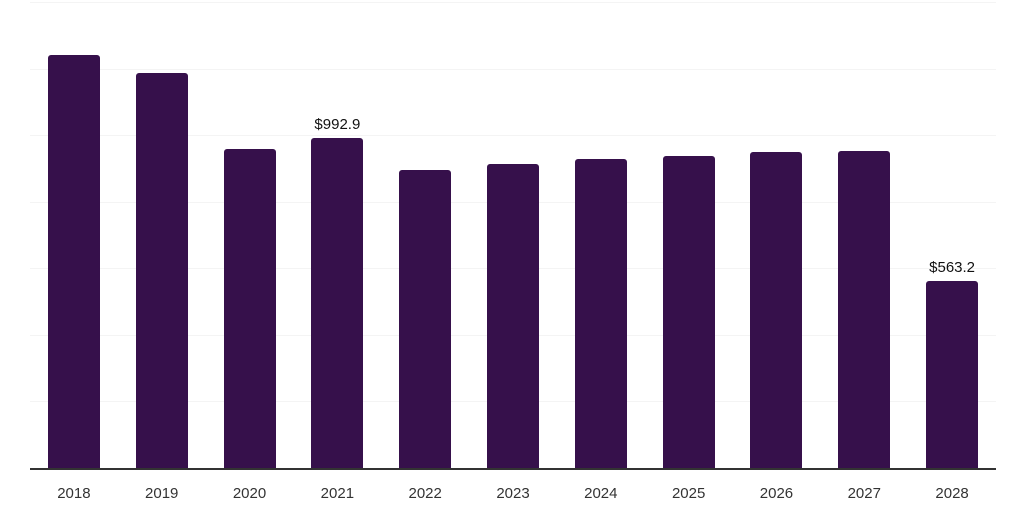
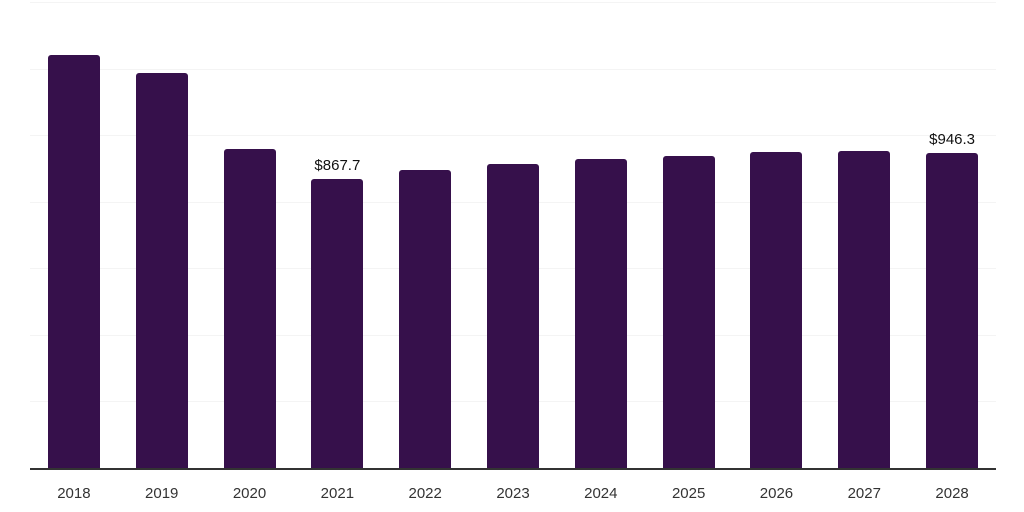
2021: $992.9 -> $867.7
2028: $563.2 -> $946.3
